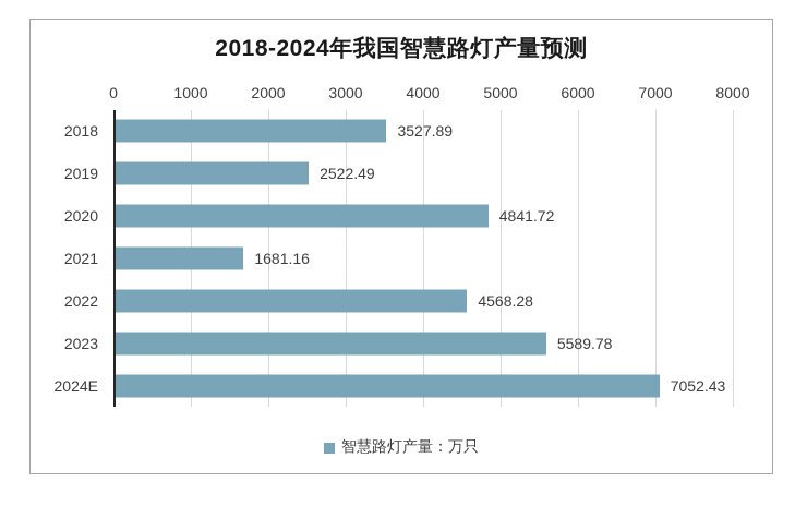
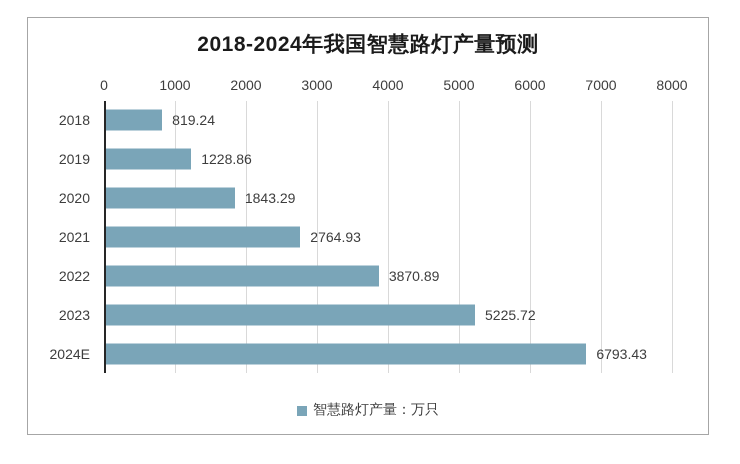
2018: 3527.89 -> 819.24
2019: 2522.49 -> 1228.86
2020: 4841.72 -> 1843.29
2021: 1681.16 -> 2764.93
2022: 4568.28 -> 3870.89
2023: 5589.78 -> 5225.72
2024E: 7052.43 -> 6793.43
